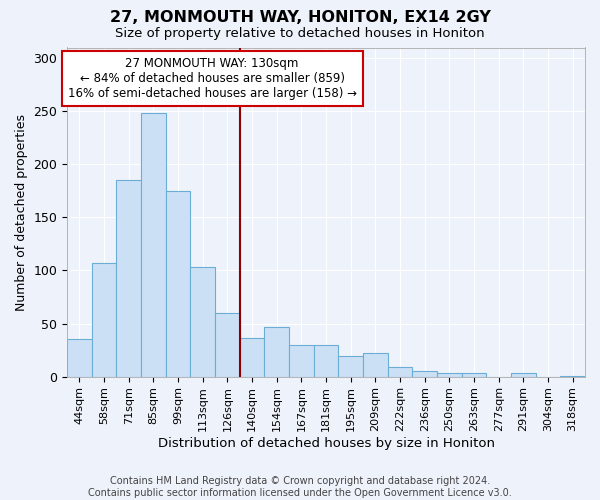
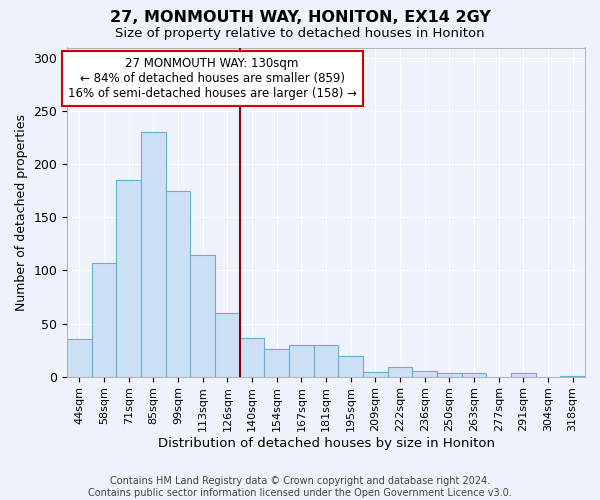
85sqm: 248 -> 230
113sqm: 103 -> 115
154sqm: 47 -> 26
209sqm: 22 -> 4
